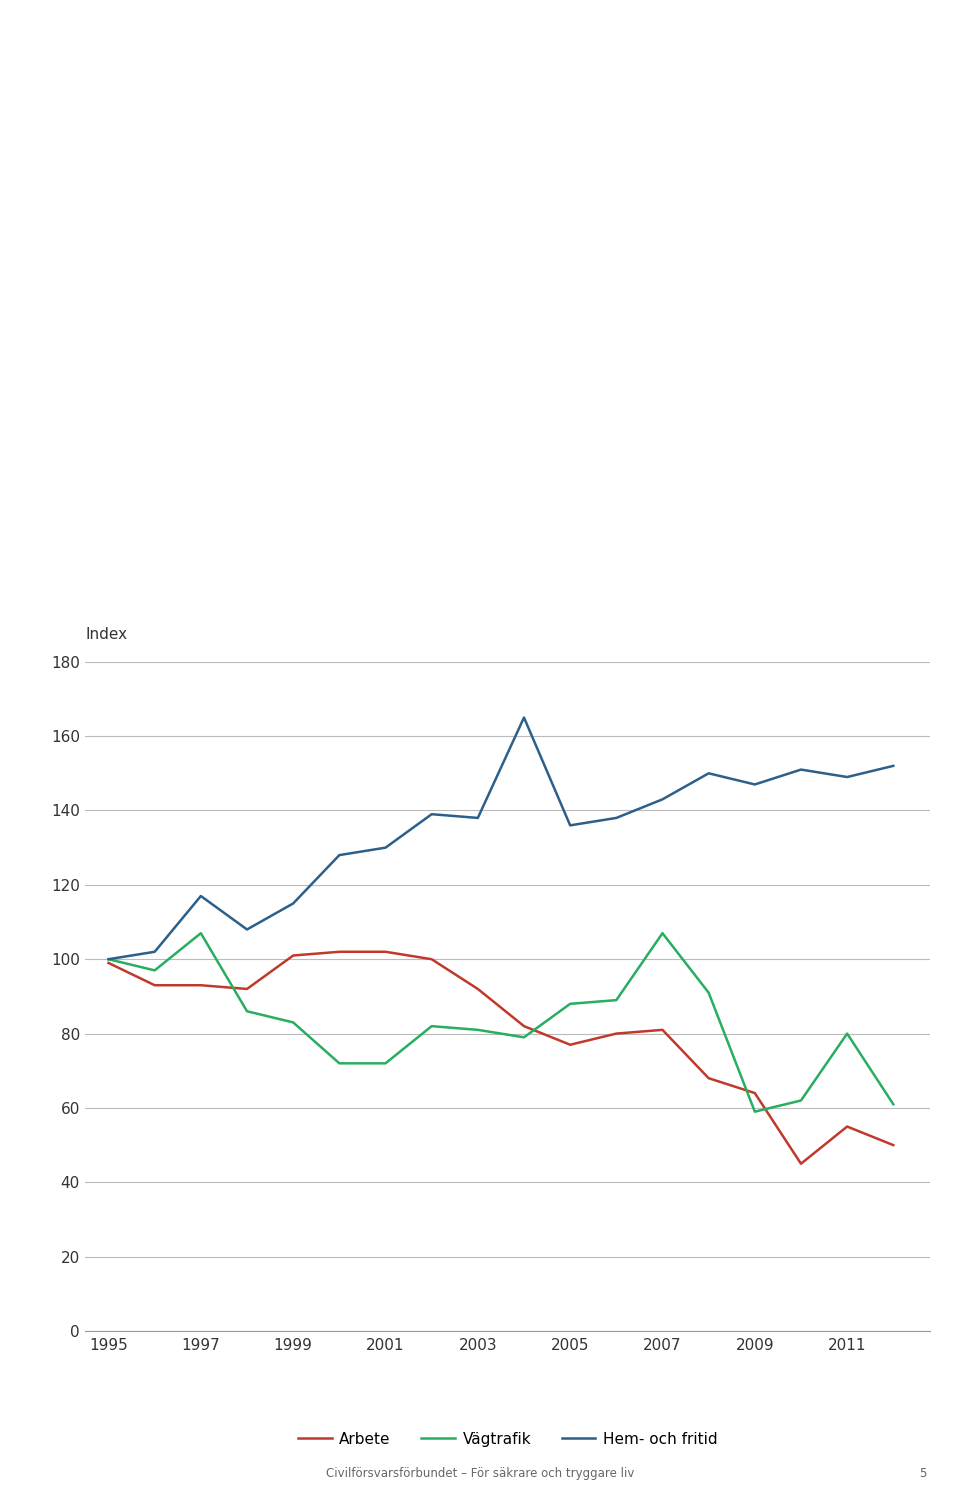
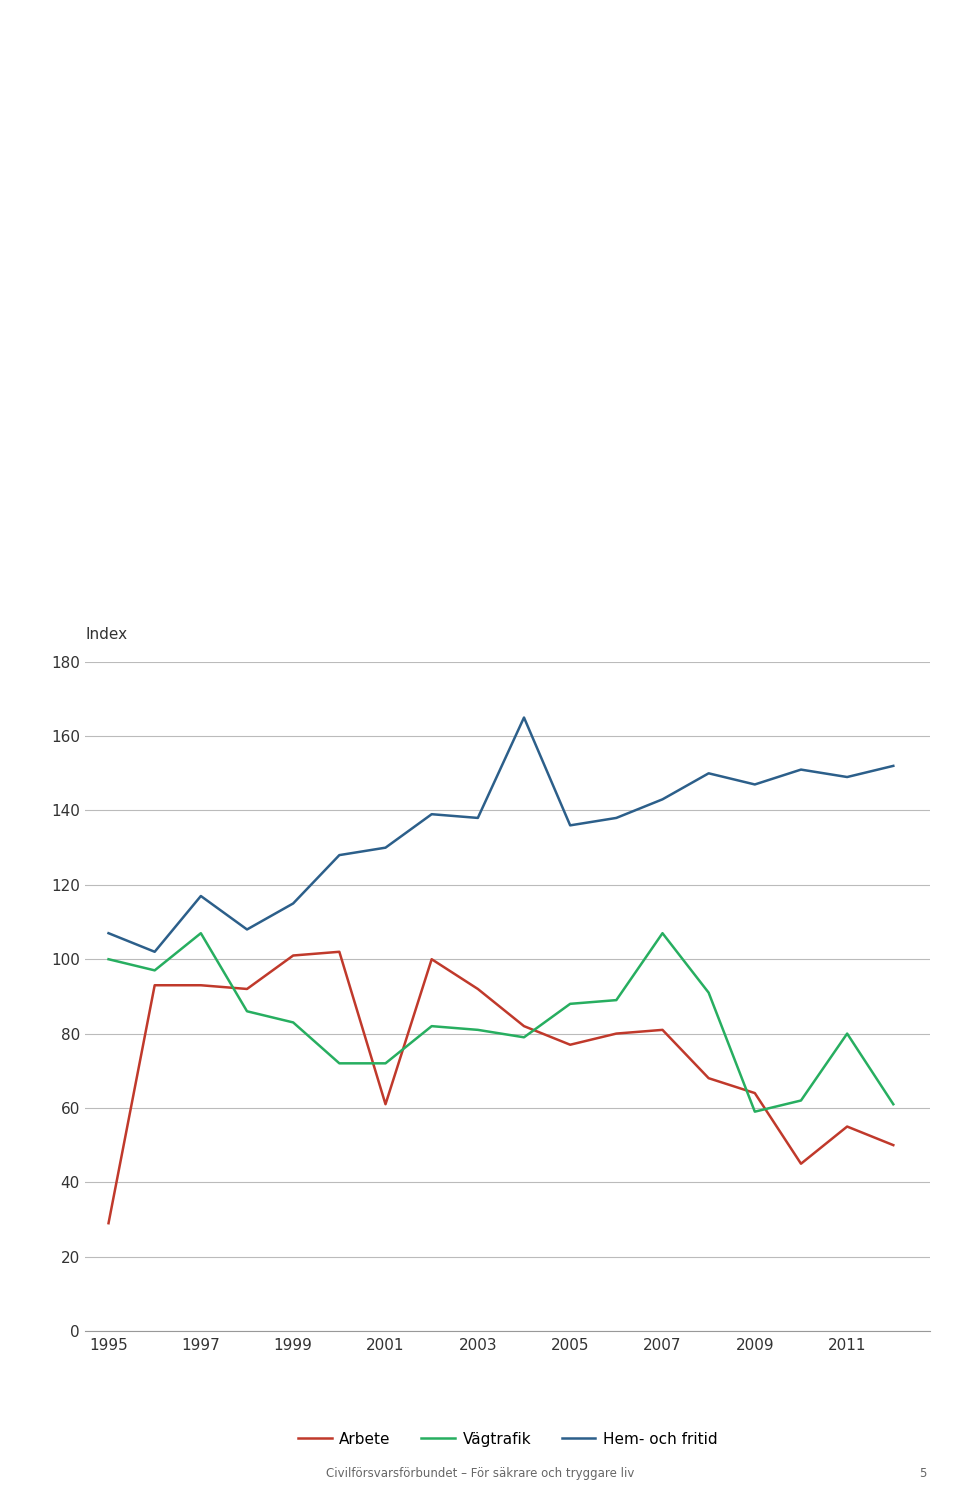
Arbete/1995: 99 -> 29
Hem- och fritid/1995: 100 -> 107
Arbete/2001: 102 -> 61
